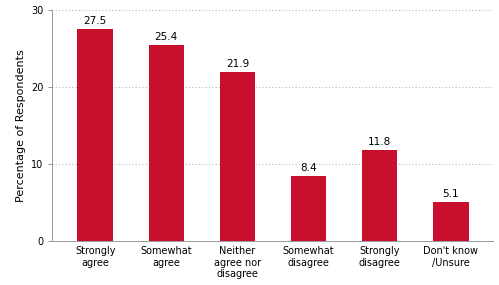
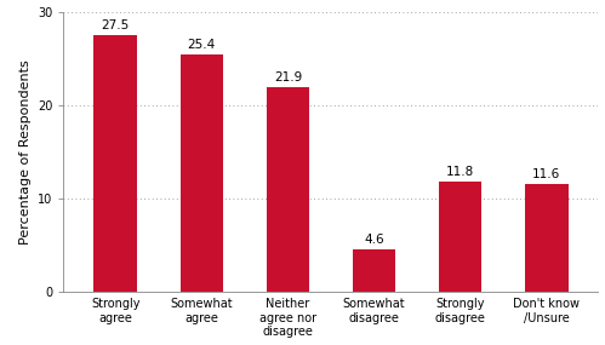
Somewhat disagree: 8.4 -> 4.6
Don't know /Unsure: 5.1 -> 11.6
